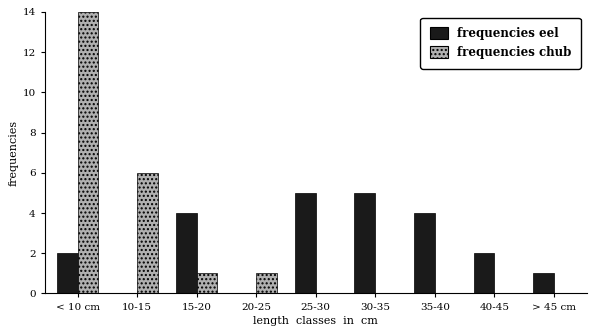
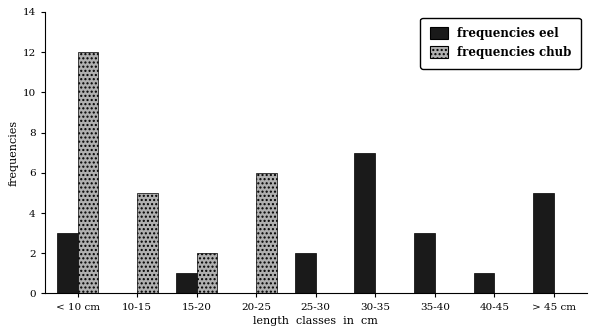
frequencies eel/< 10 cm: 2 -> 3
frequencies chub/< 10 cm: 14 -> 12
frequencies chub/10-15: 6 -> 5
frequencies eel/15-20: 4 -> 1
frequencies chub/15-20: 1 -> 2
frequencies chub/20-25: 1 -> 6
frequencies eel/25-30: 5 -> 2
frequencies eel/30-35: 5 -> 7
frequencies eel/35-40: 4 -> 3
frequencies eel/40-45: 2 -> 1
frequencies eel/> 45 cm: 1 -> 5
